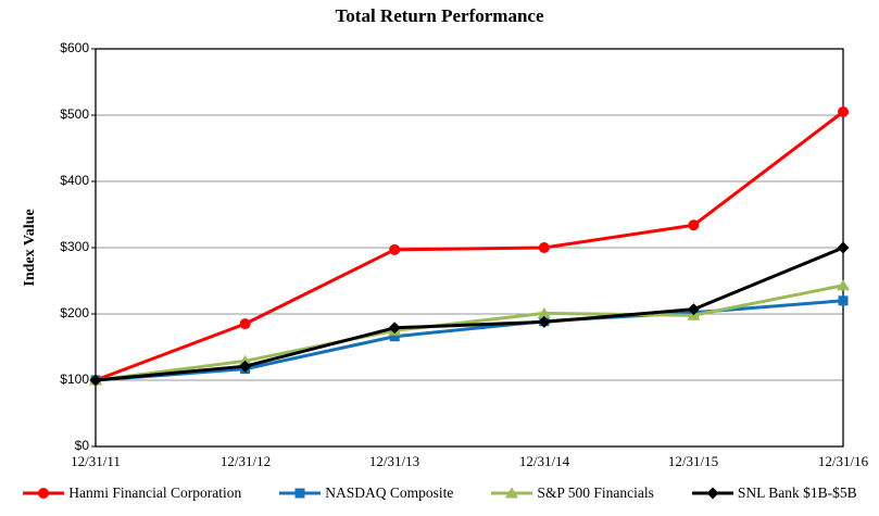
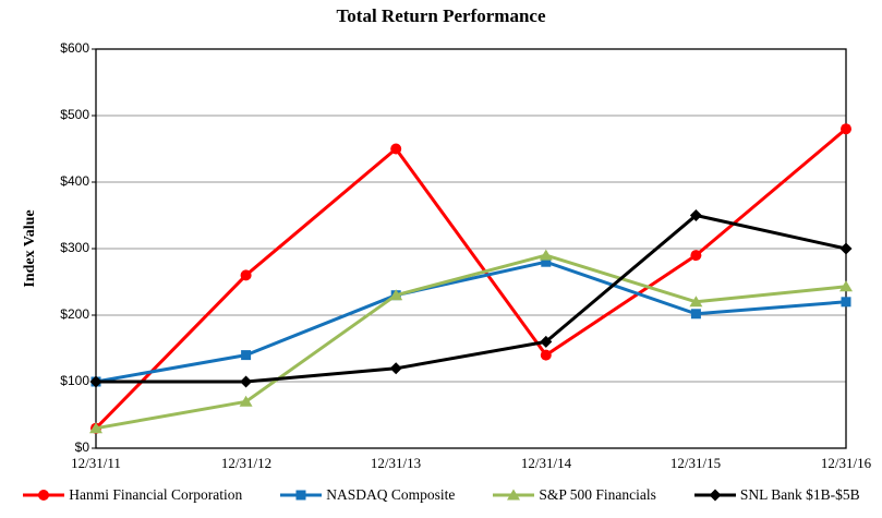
Hanmi Financial Corporation/12/31/11: $100 -> $30
S&P 500 Financials/12/31/11: $100 -> $30
Hanmi Financial Corporation/12/31/12: $180 -> $260
NASDAQ Composite/12/31/12: $120 -> $140
S&P 500 Financials/12/31/12: $130 -> $70
SNL Bank $1B-$5B/12/31/12: $120 -> $100
Hanmi Financial Corporation/12/31/13: $300 -> $450
NASDAQ Composite/12/31/13: $170 -> $230
S&P 500 Financials/12/31/13: $180 -> $230
SNL Bank $1B-$5B/12/31/13: $180 -> $120
Hanmi Financial Corporation/12/31/14: $300 -> $140
NASDAQ Composite/12/31/14: $190 -> $280
S&P 500 Financials/12/31/14: $200 -> $290
SNL Bank $1B-$5B/12/31/14: $190 -> $160
Hanmi Financial Corporation/12/31/15: $330 -> $290
S&P 500 Financials/12/31/15: $200 -> $220
SNL Bank $1B-$5B/12/31/15: $210 -> $350
Hanmi Financial Corporation/12/31/16: $500 -> $480
